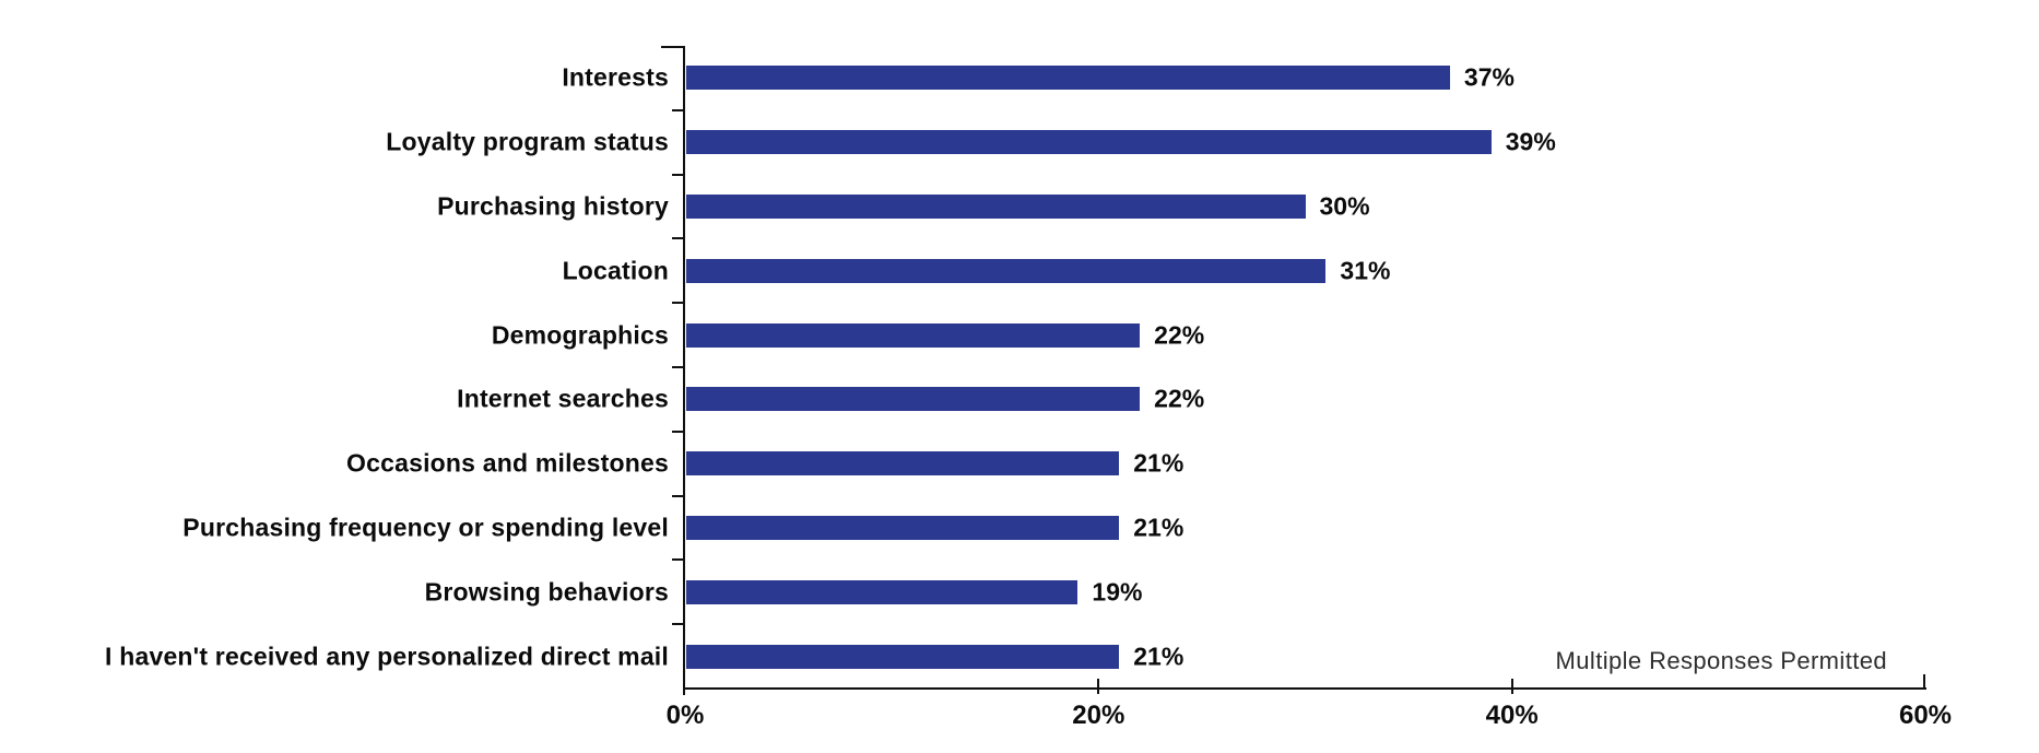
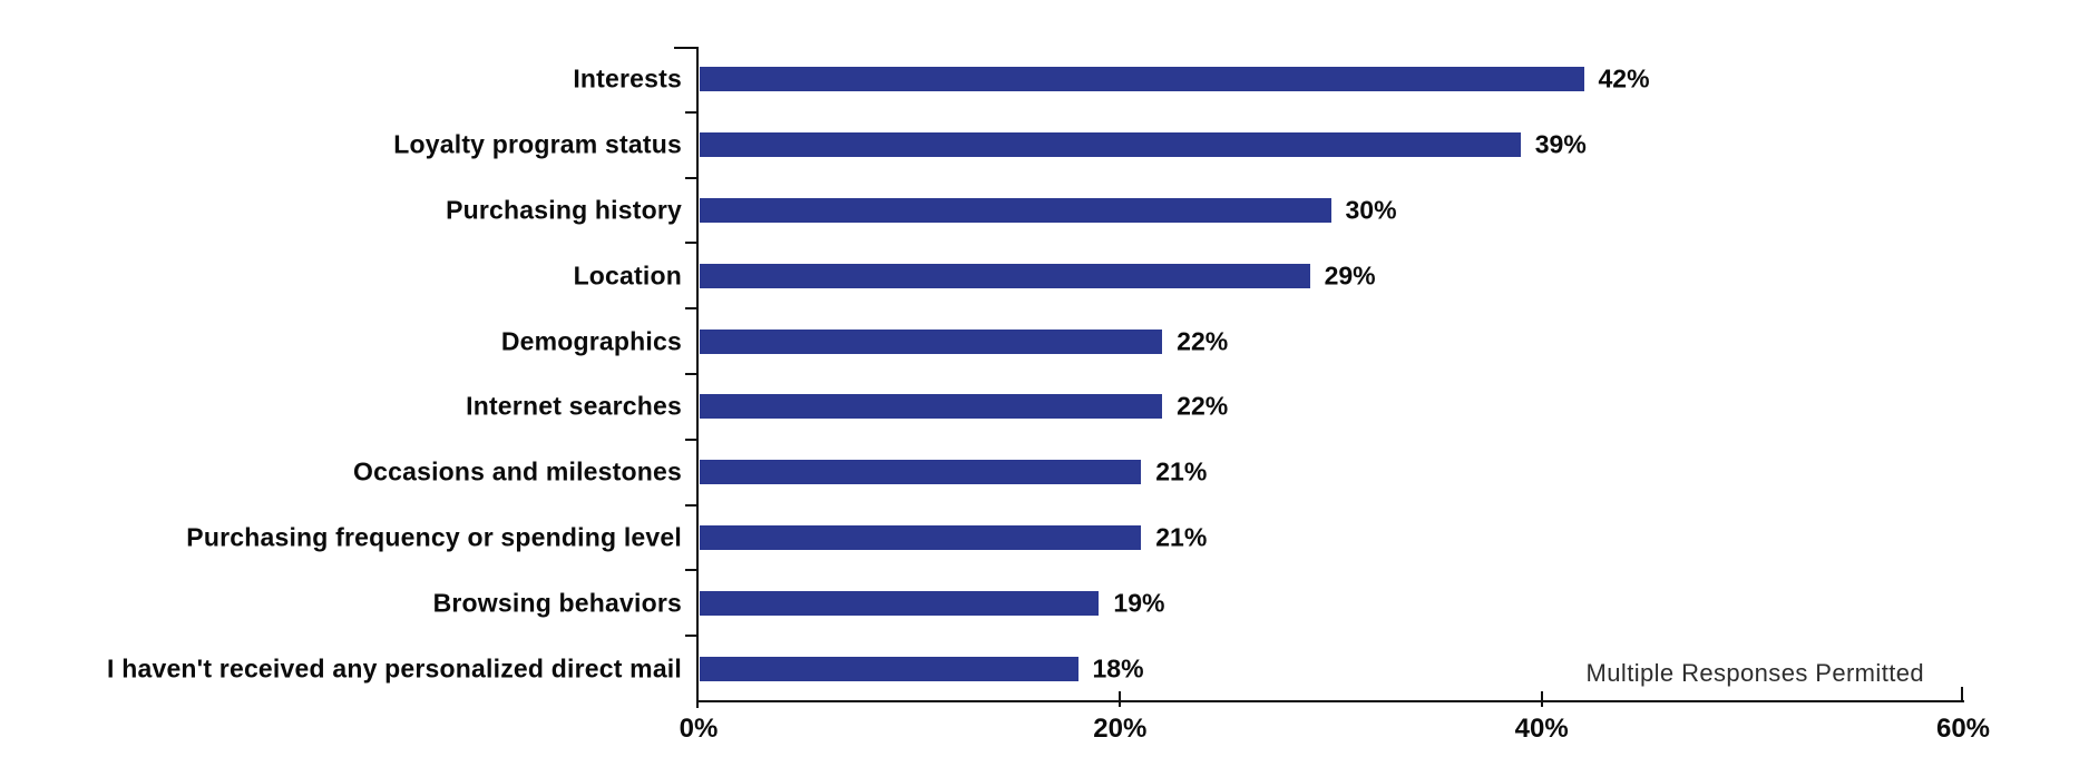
Interests: 37% -> 42%
Location: 31% -> 29%
I haven't received any personalized direct mail: 21% -> 18%
